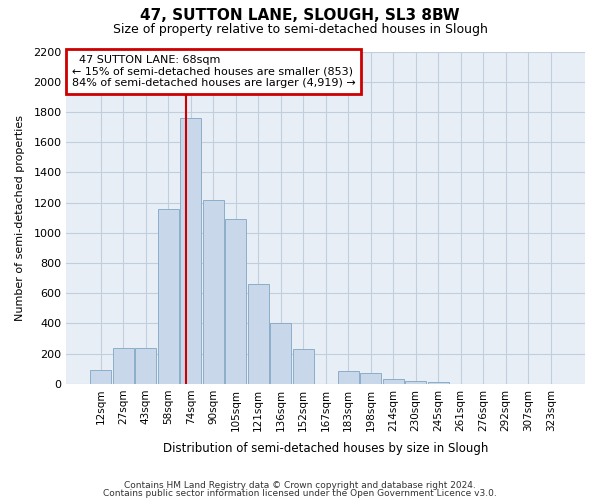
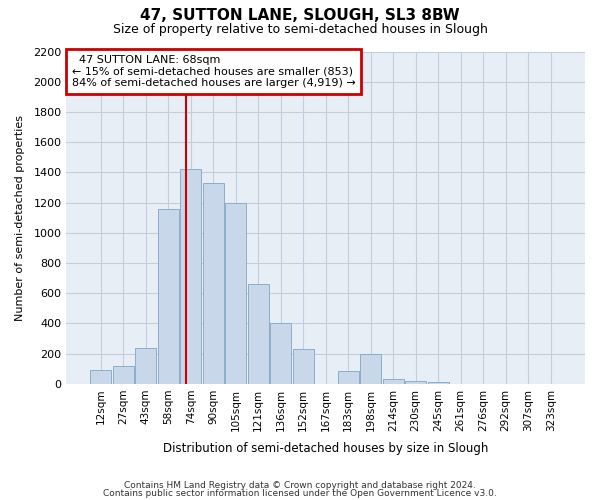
27sqm: 240 -> 120
74sqm: 1760 -> 1420
90sqm: 1220 -> 1330
105sqm: 1090 -> 1200
198sqm: 70 -> 200
